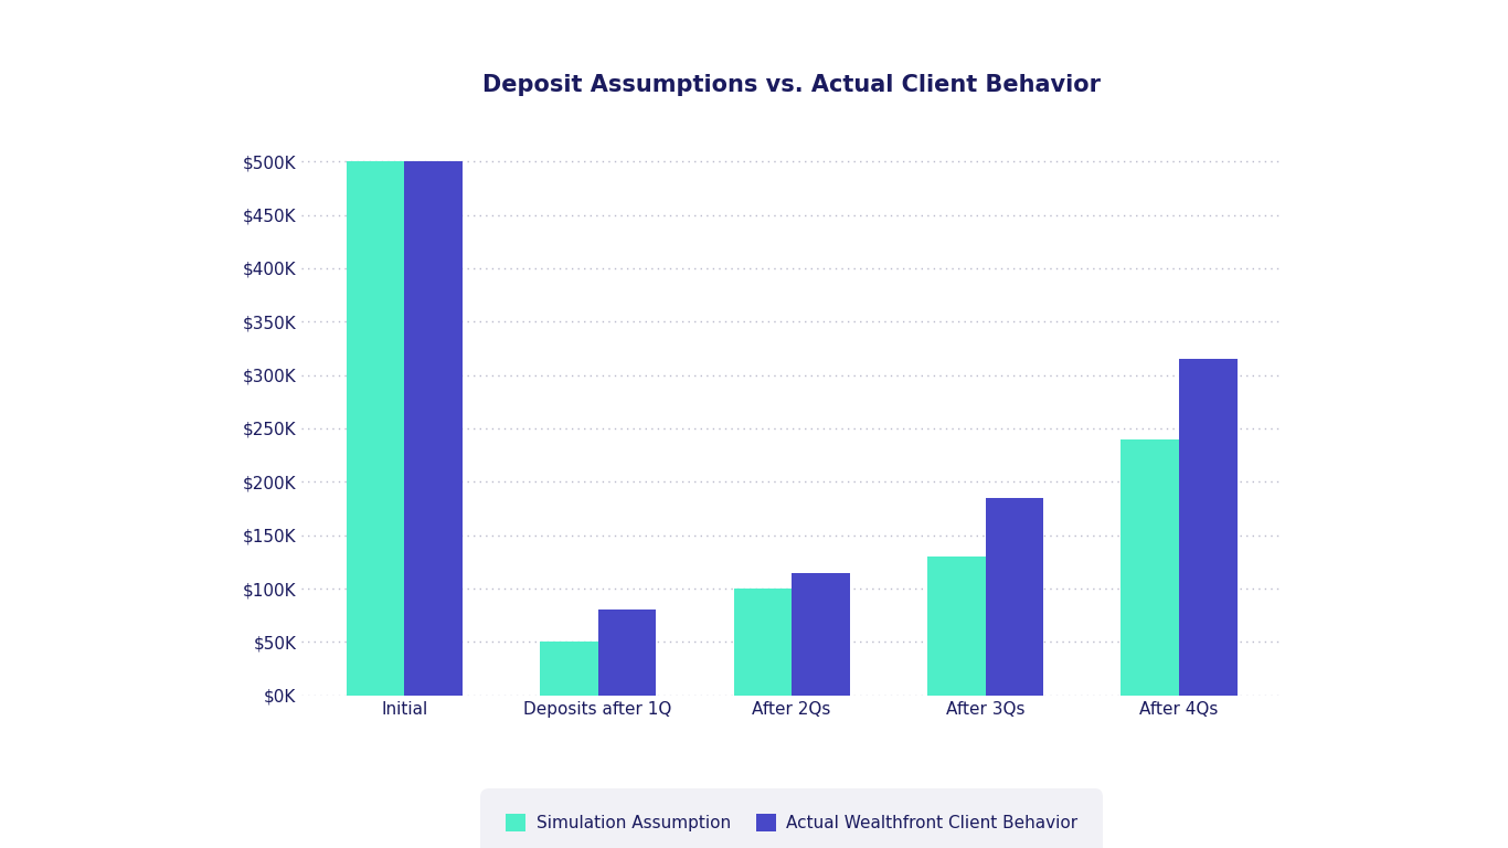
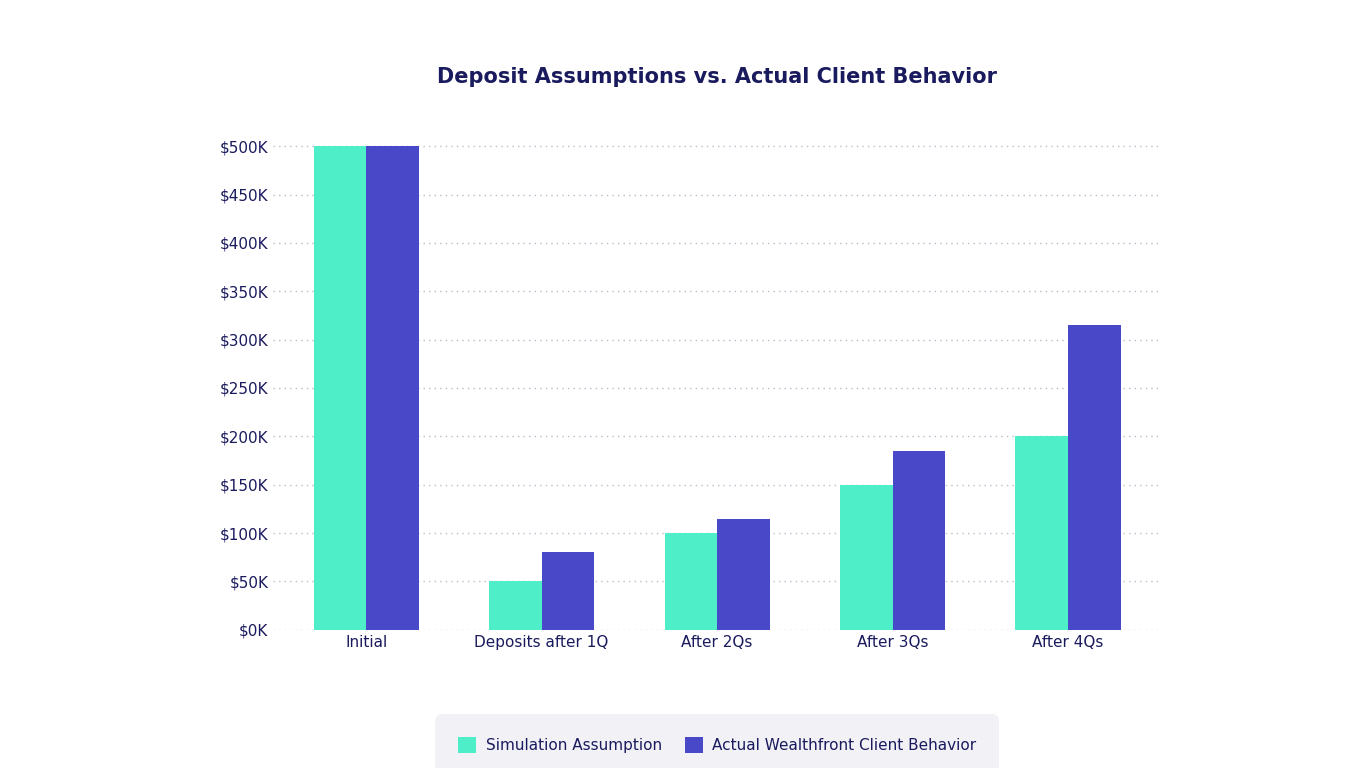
Simulation Assumption/After 3Qs: $130K -> $150K
Simulation Assumption/After 4Qs: $240K -> $200K
